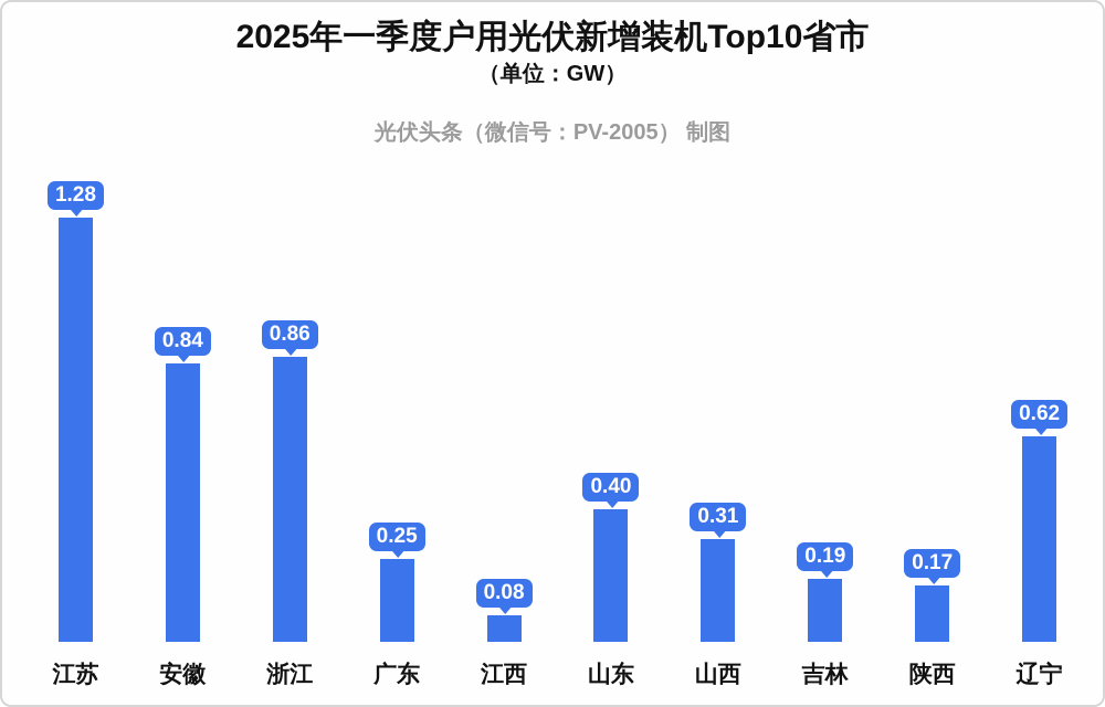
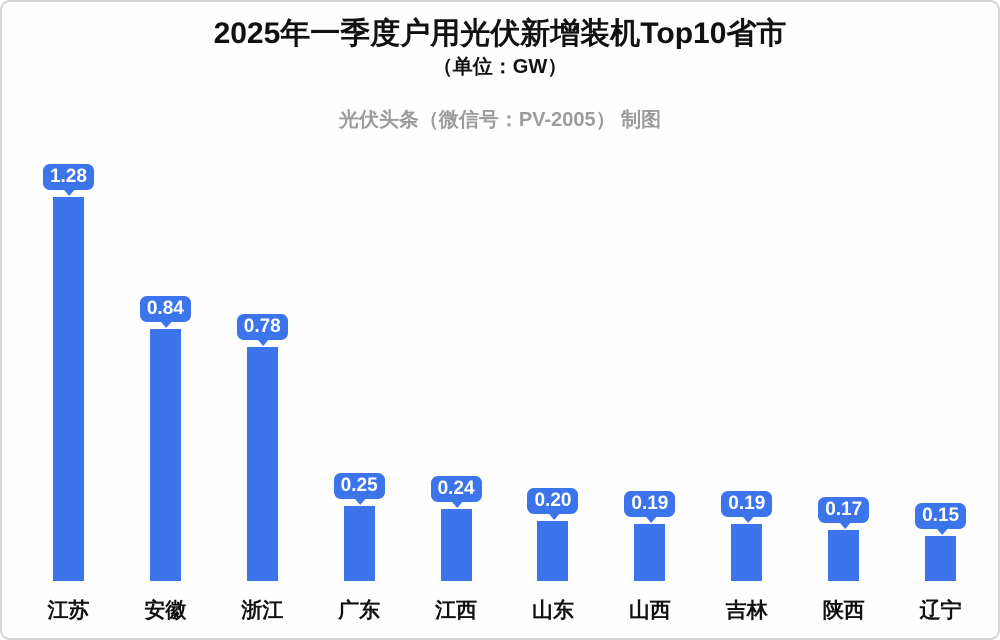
浙江: 0.86 -> 0.78
江西: 0.08 -> 0.24
山东: 0.40 -> 0.20
山西: 0.31 -> 0.19
辽宁: 0.62 -> 0.15
